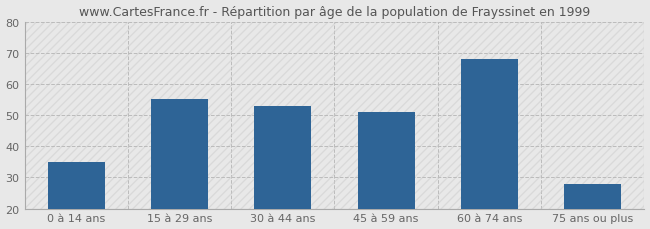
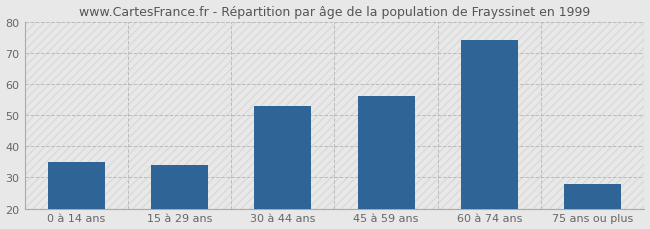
15 à 29 ans: 55 -> 34
45 à 59 ans: 51 -> 56
60 à 74 ans: 68 -> 74
